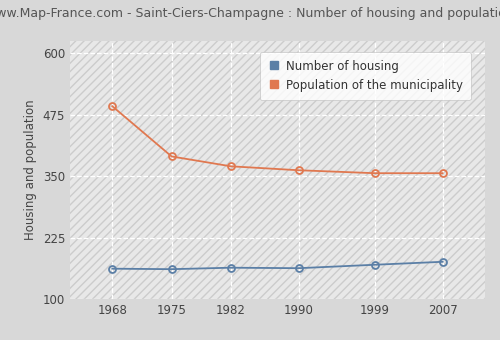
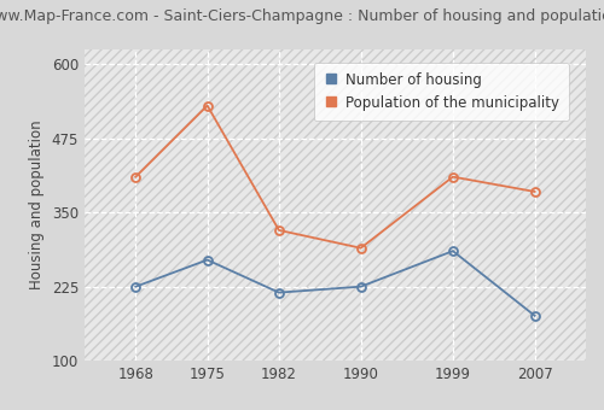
Number of housing/1968: 162 -> 225
Population of the municipality/1968: 492 -> 410
Number of housing/1975: 161 -> 270
Population of the municipality/1975: 390 -> 530
Number of housing/1982: 164 -> 215
Population of the municipality/1982: 370 -> 320
Number of housing/1990: 163 -> 225
Population of the municipality/1990: 362 -> 290
Number of housing/1999: 170 -> 285
Population of the municipality/1999: 356 -> 410
Population of the municipality/2007: 356 -> 385
